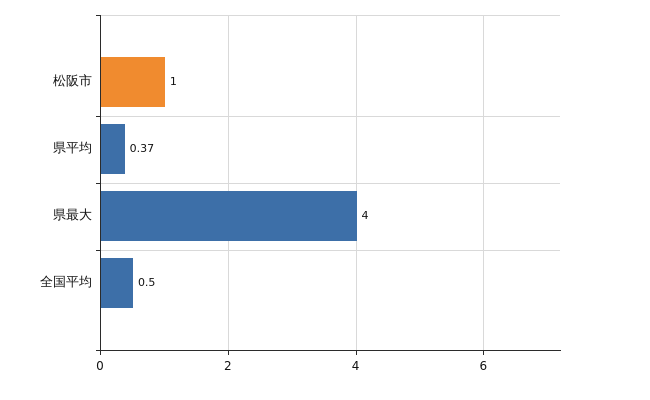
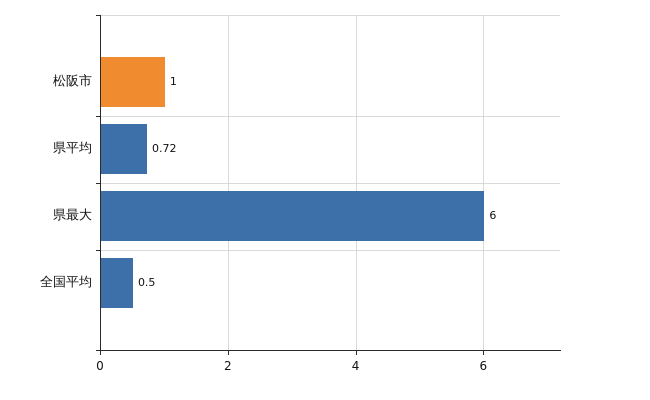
県平均: 0.37 -> 0.72
県最大: 4 -> 6
